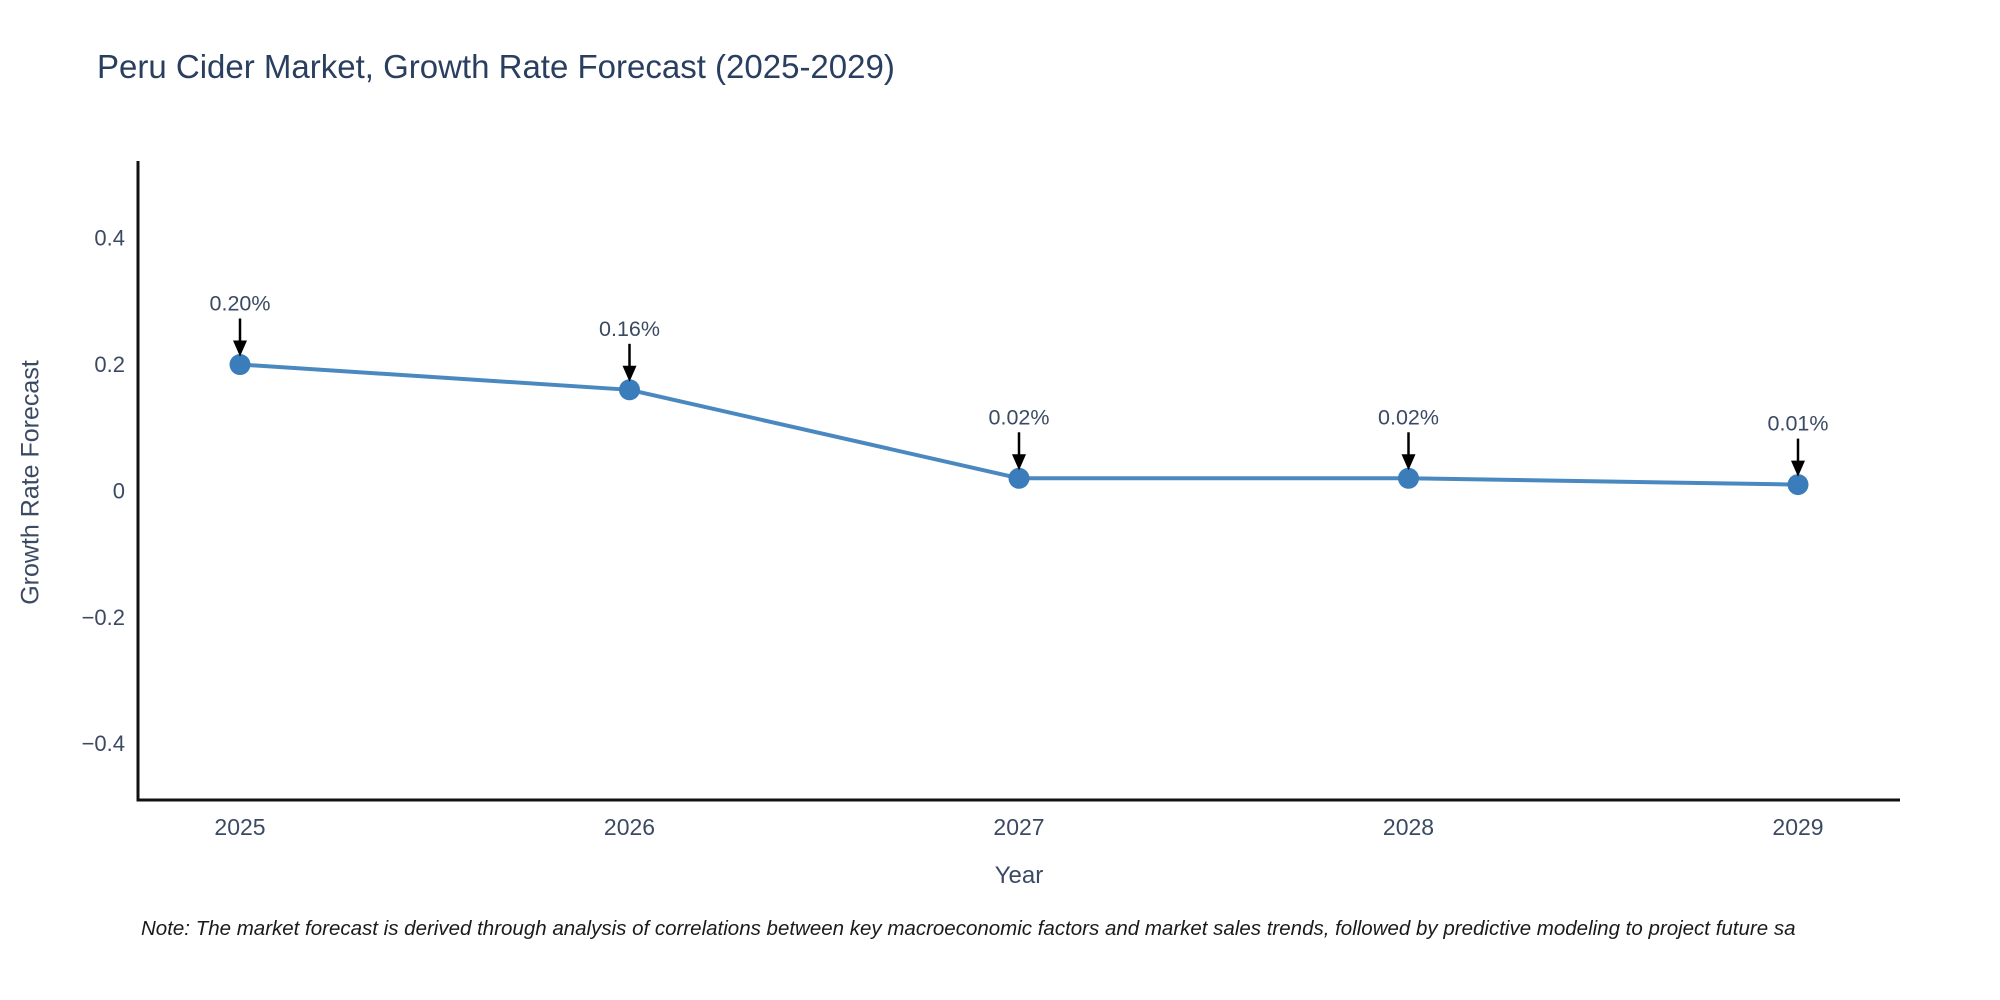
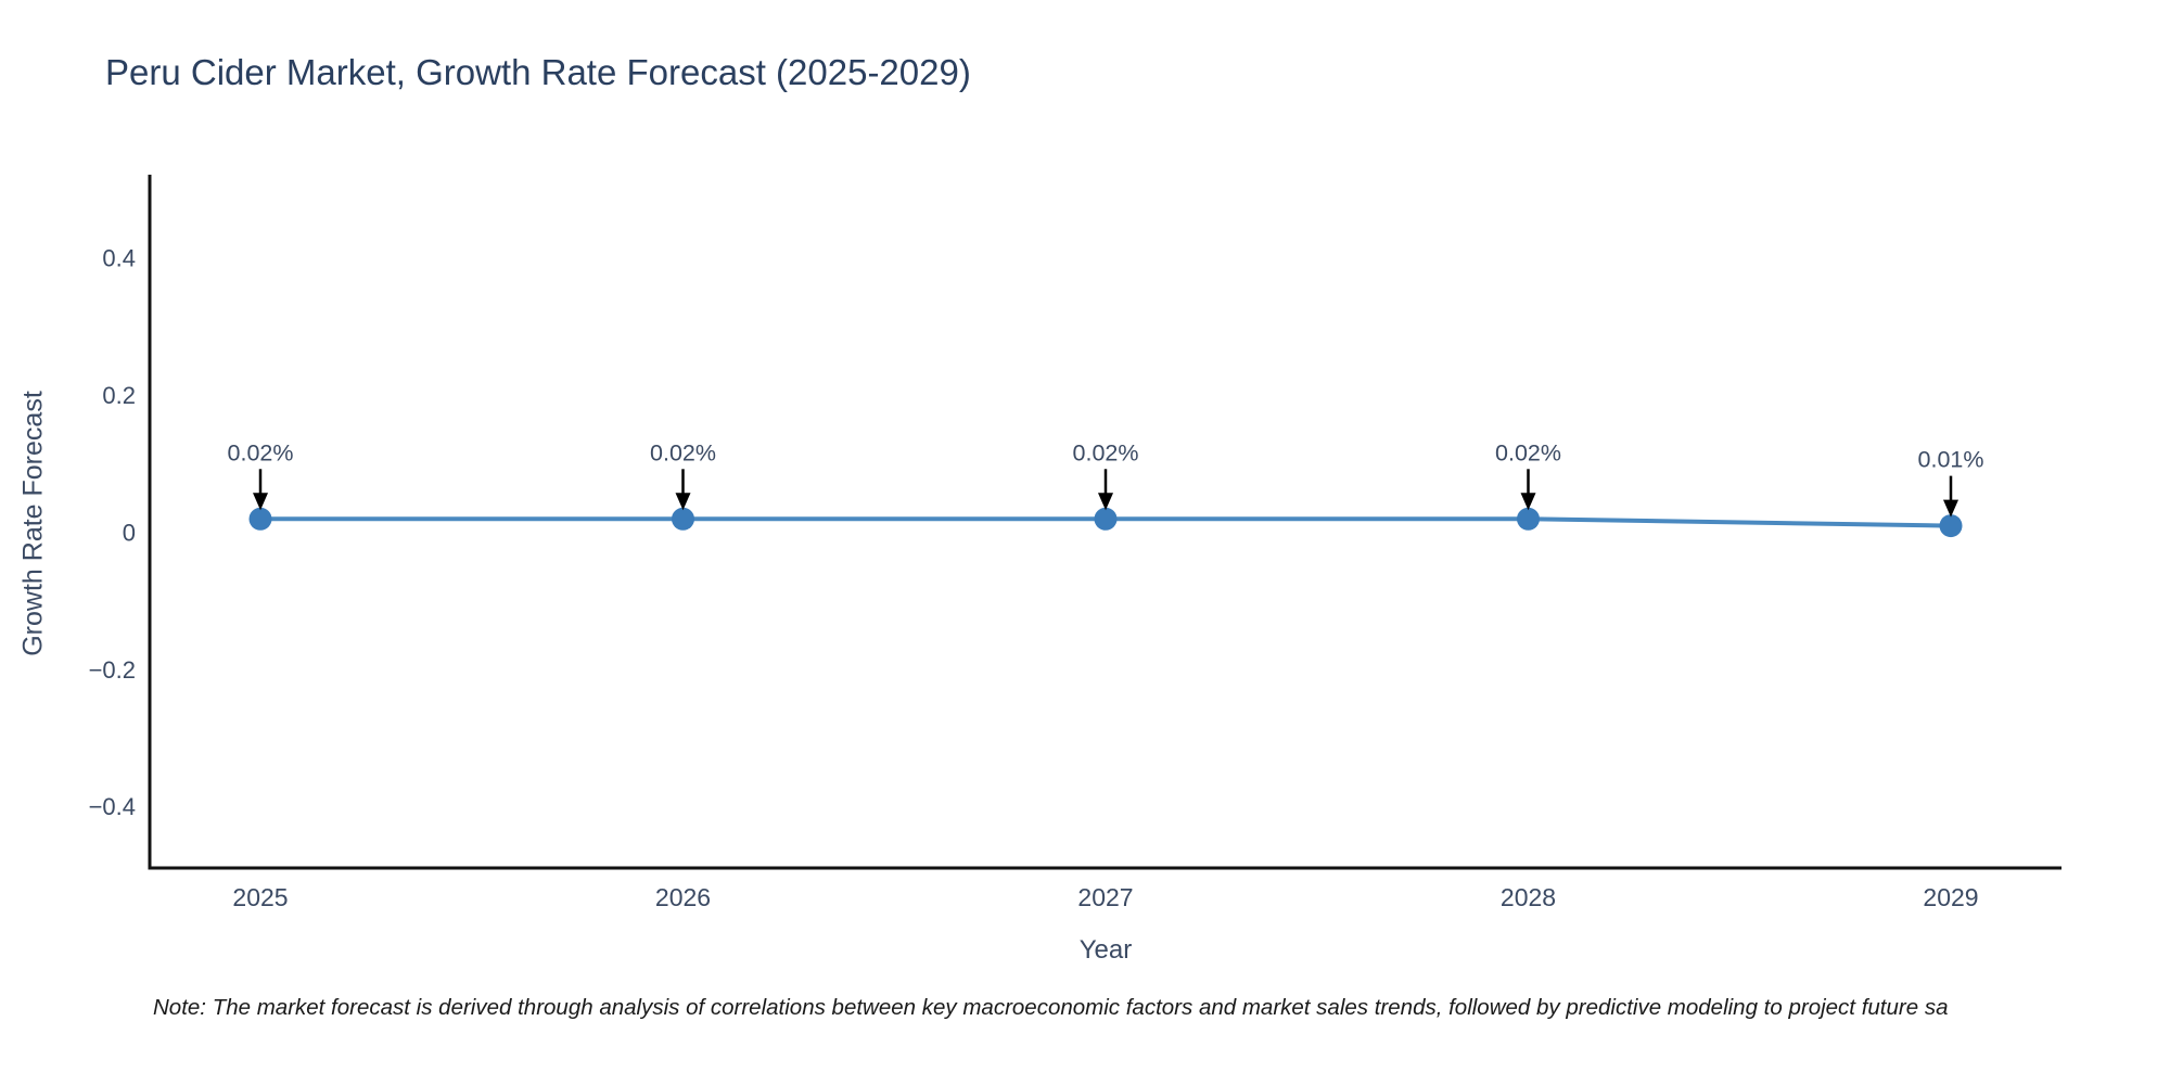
2025: 0.20% -> 0.02%
2026: 0.16% -> 0.02%
